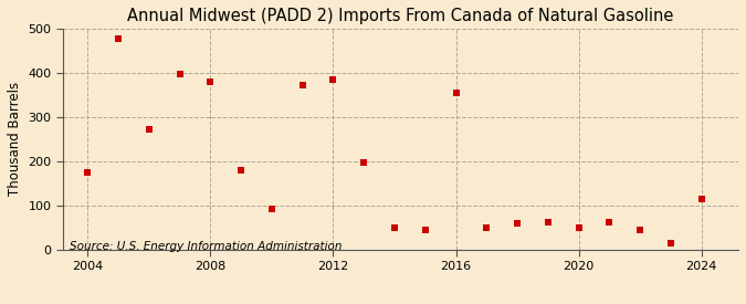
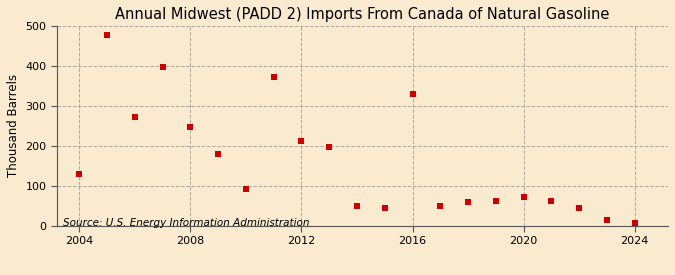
2004: 175 -> 130
2008: 380 -> 246
2012: 385 -> 211
2016: 355 -> 330
2020: 50 -> 71
2024: 115 -> 7
